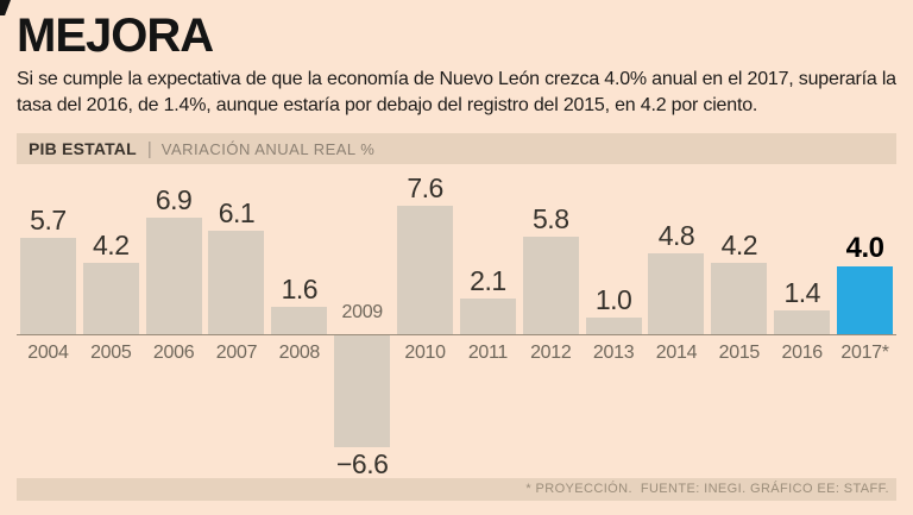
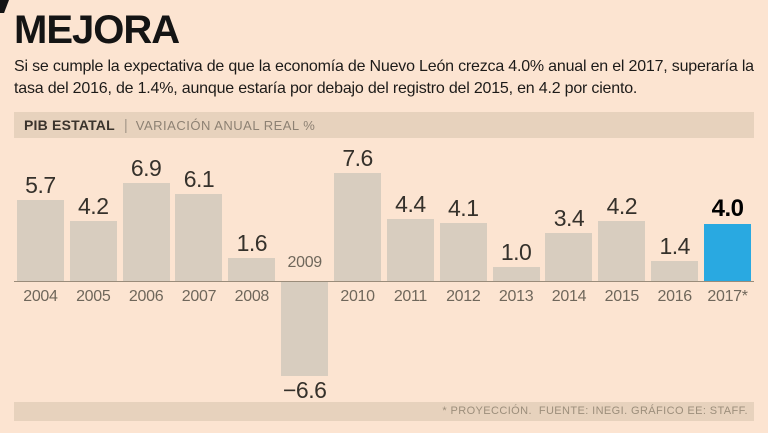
2011: 2.1 -> 4.4
2012: 5.8 -> 4.1
2014: 4.8 -> 3.4
